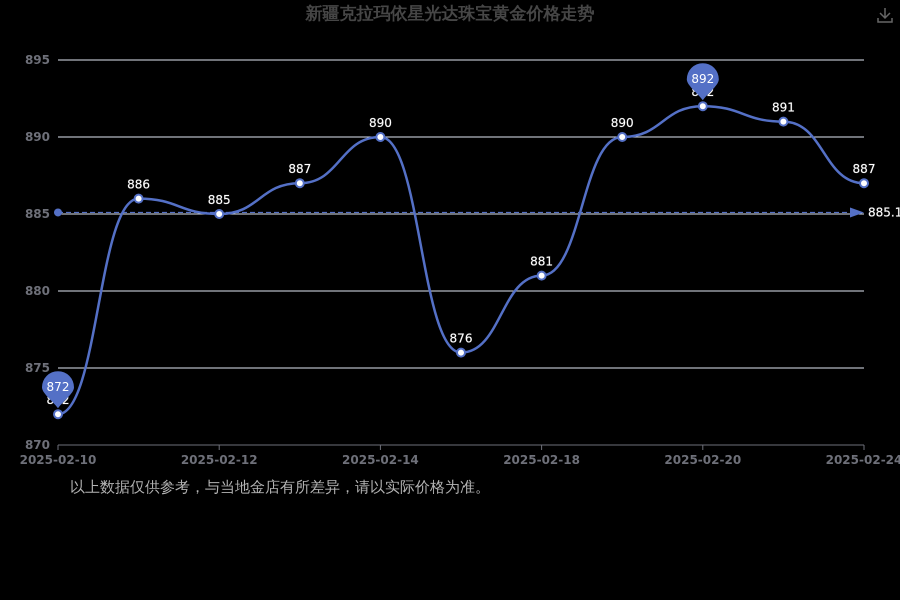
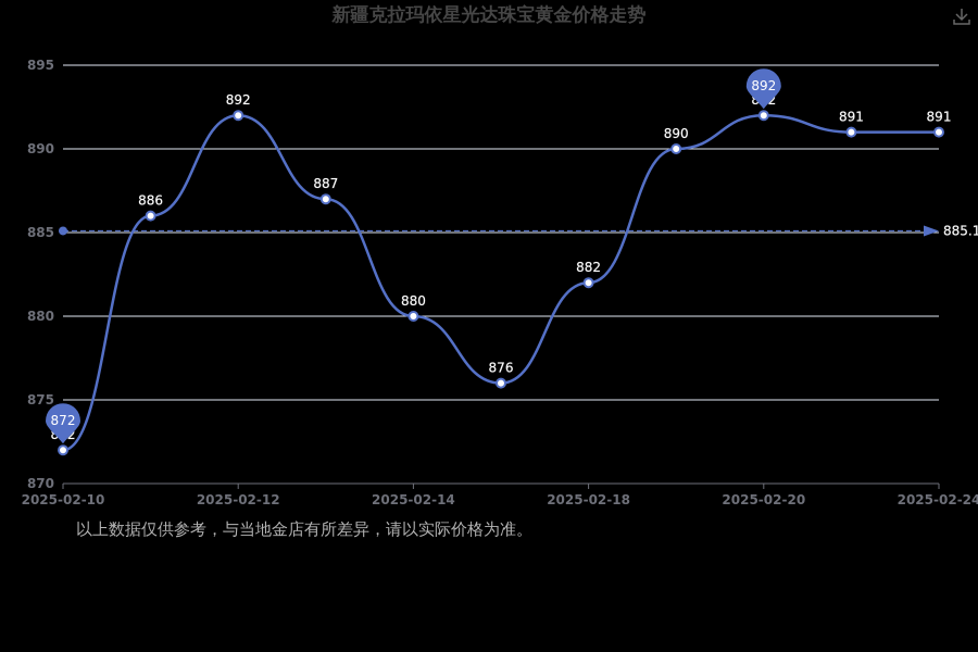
2025-02-12: 885 -> 892
2025-02-14: 890 -> 880
2025-02-18: 881 -> 882
2025-02-24: 887 -> 891
